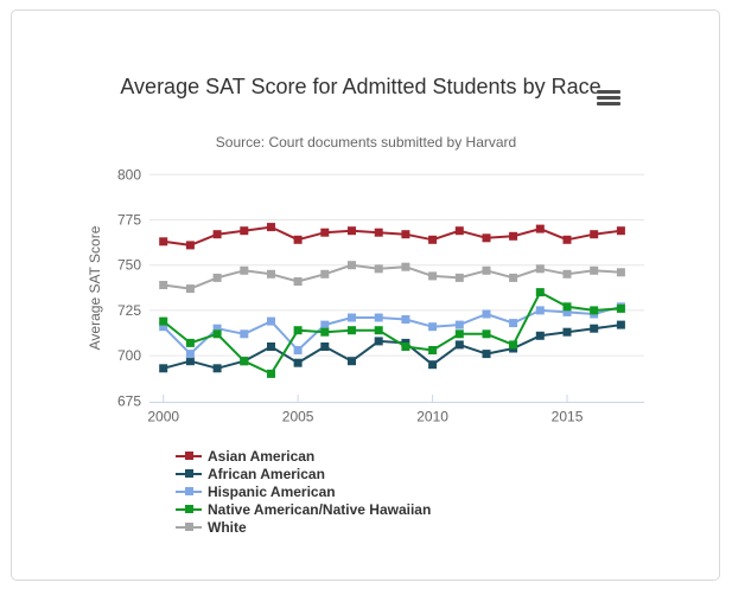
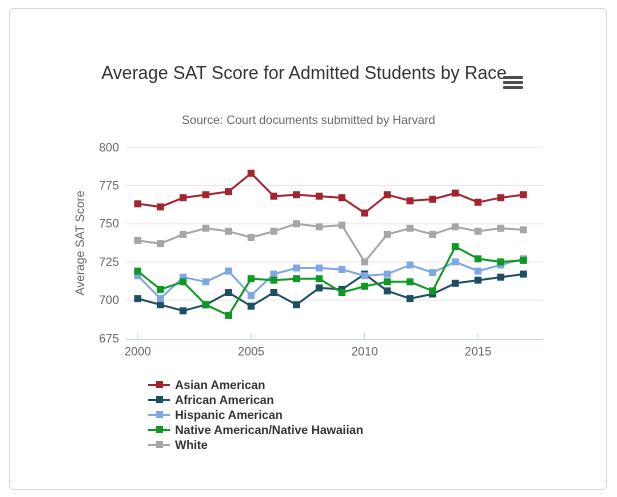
African American/2000: 693 -> 701
Asian American/2005: 764 -> 783
Asian American/2010: 764 -> 757
African American/2010: 695 -> 717
Native American/Native Hawaiian/2010: 703 -> 709
White/2010: 744 -> 725
Hispanic American/2015: 724 -> 719
